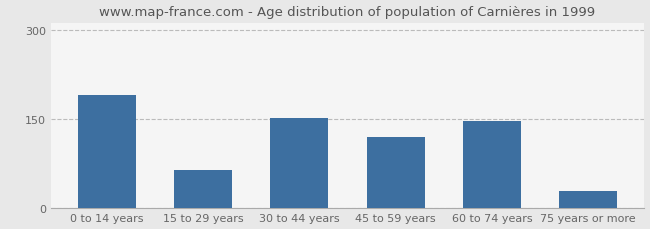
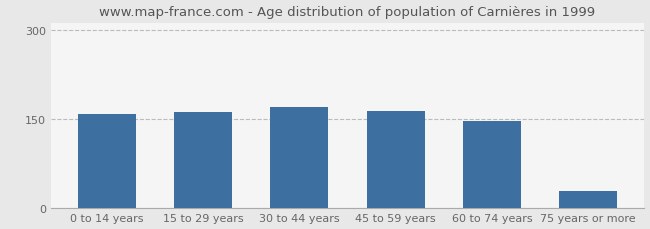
0 to 14 years: 190 -> 158
15 to 29 years: 64 -> 161
30 to 44 years: 152 -> 170
45 to 59 years: 120 -> 164
